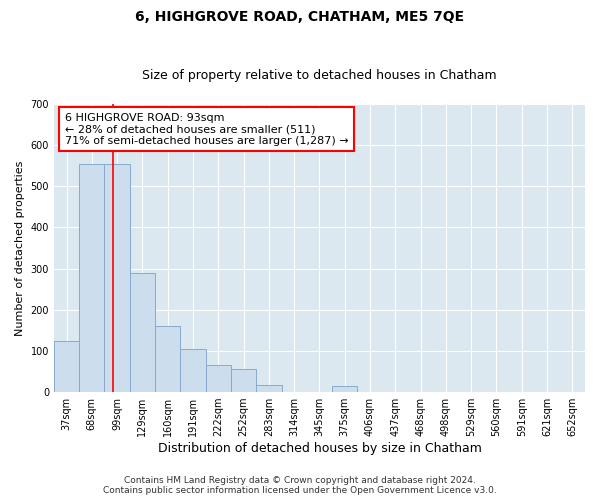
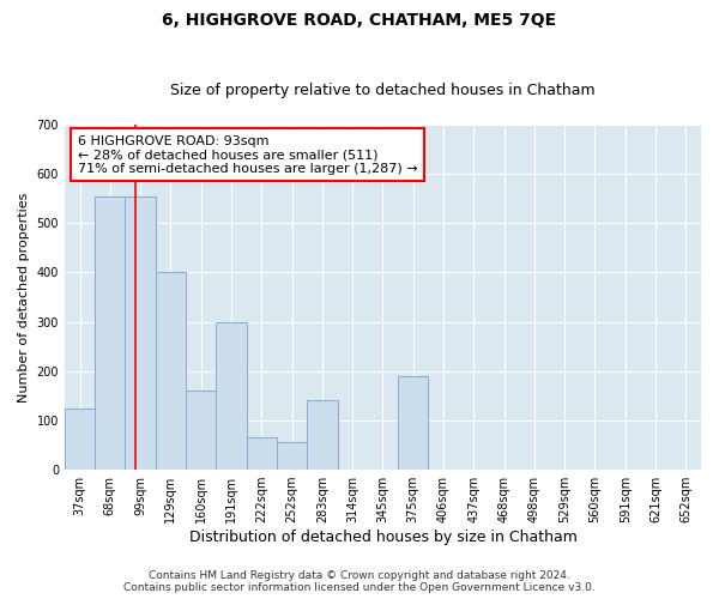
129sqm: 290 -> 400
191sqm: 105 -> 300
283sqm: 18 -> 140
375sqm: 14 -> 190
